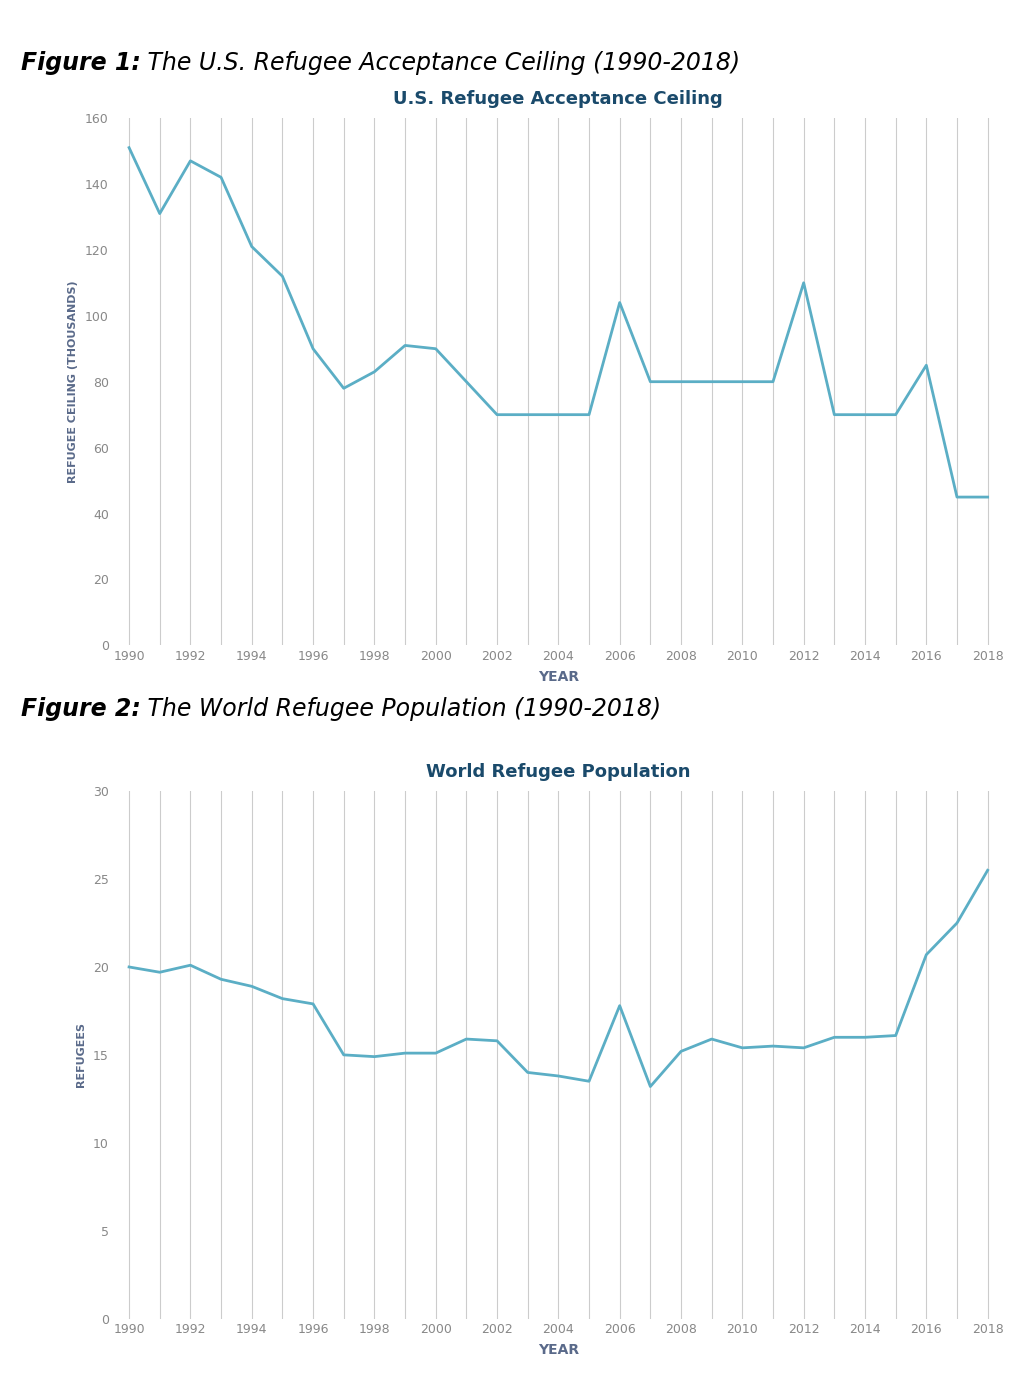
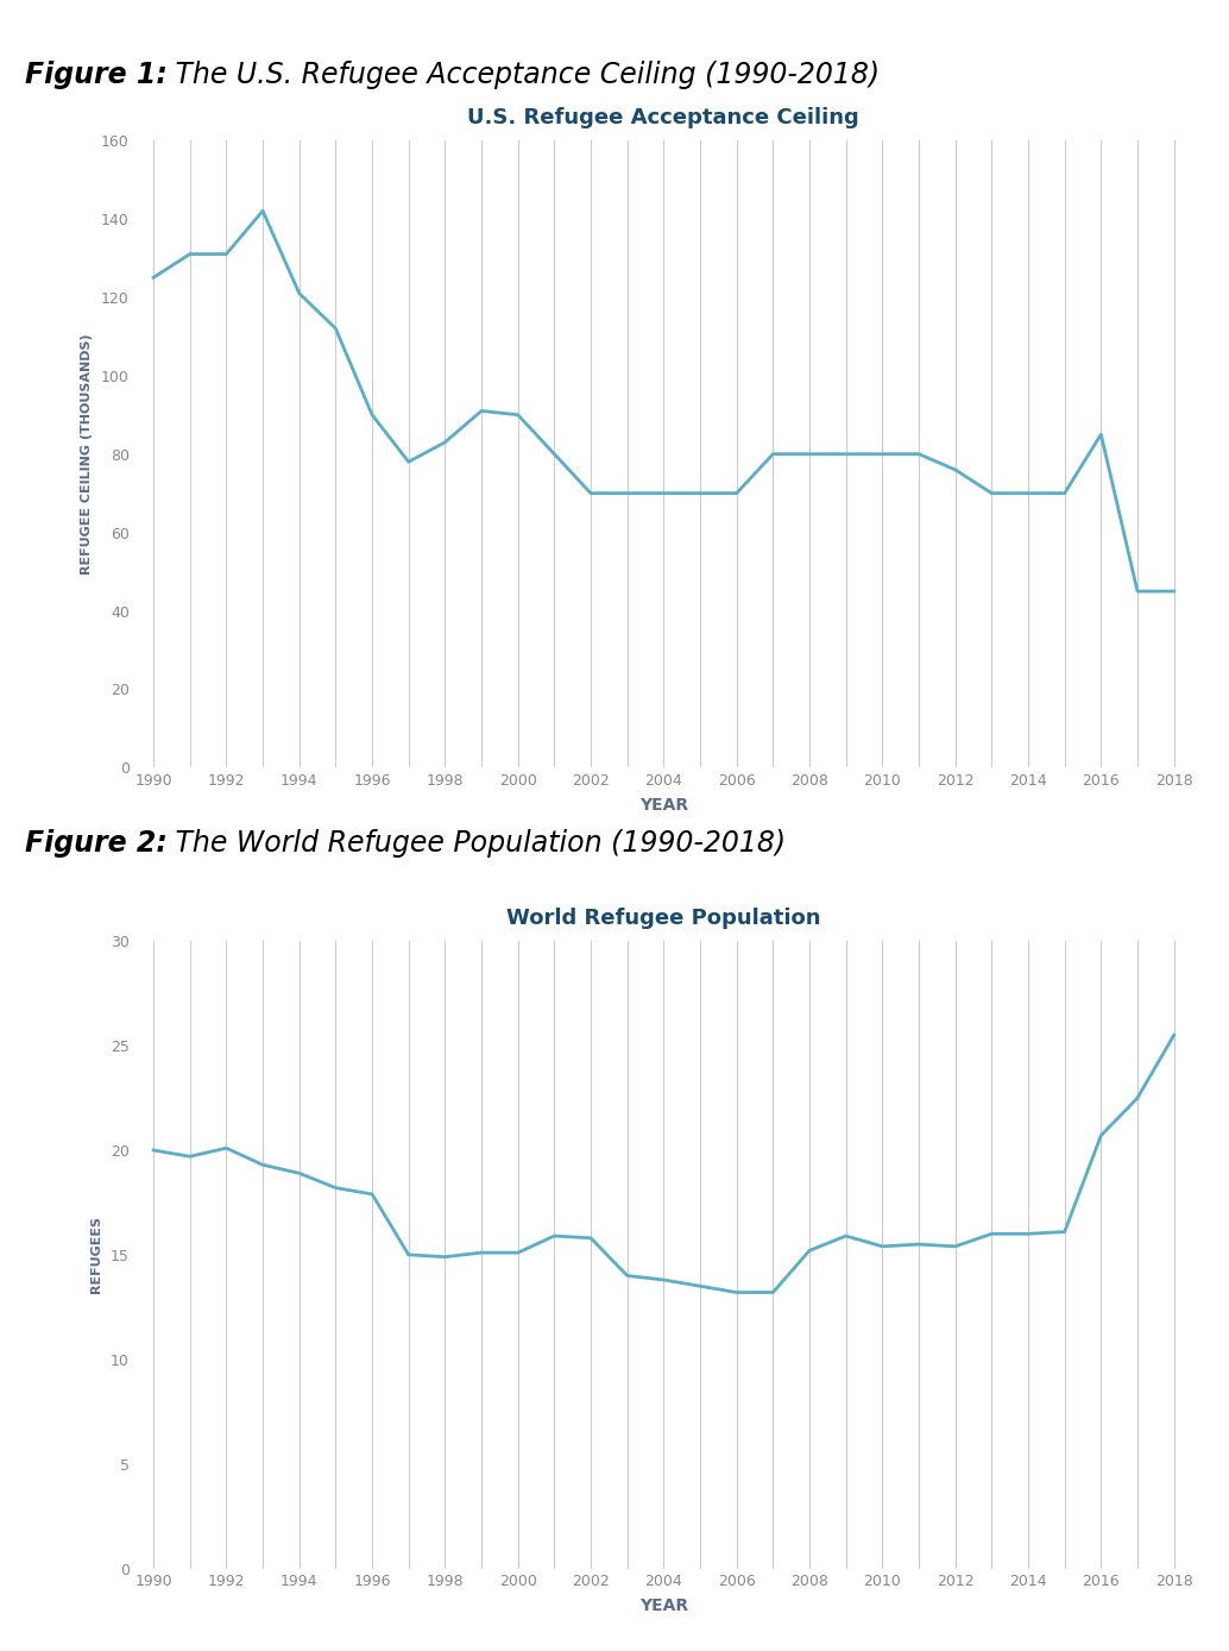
U.S. Refugee Acceptance Ceiling/1990: 151 -> 125
U.S. Refugee Acceptance Ceiling/1992: 147 -> 131
U.S. Refugee Acceptance Ceiling/2006: 104 -> 70
U.S. Refugee Acceptance Ceiling/2012: 110 -> 76
World Refugee Population/2006: 17.8 -> 13.2
